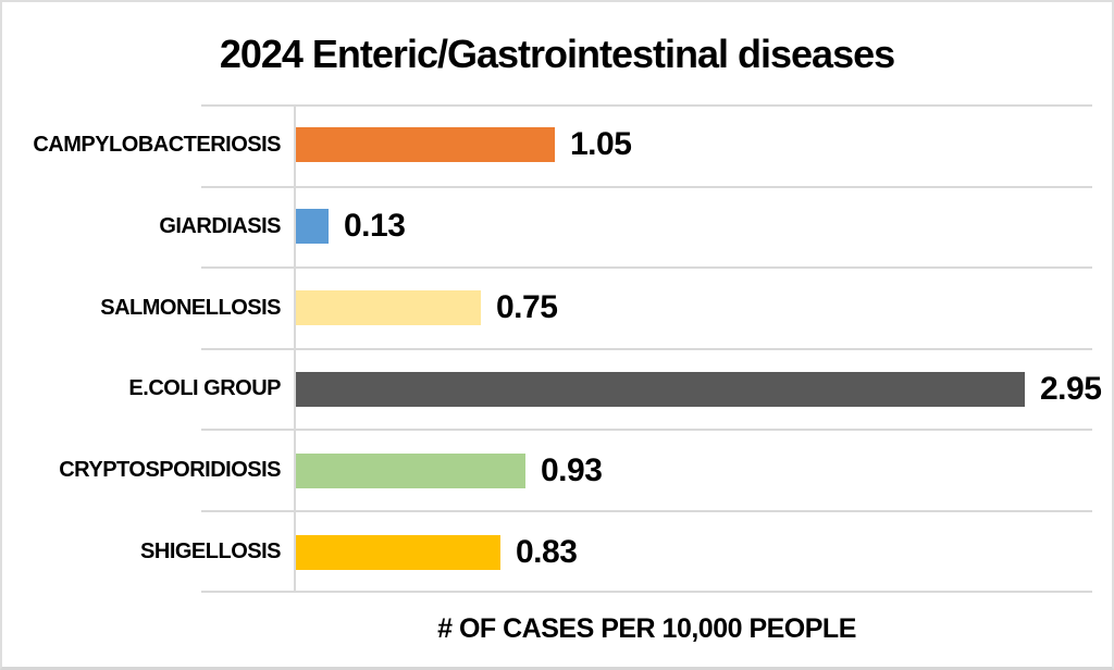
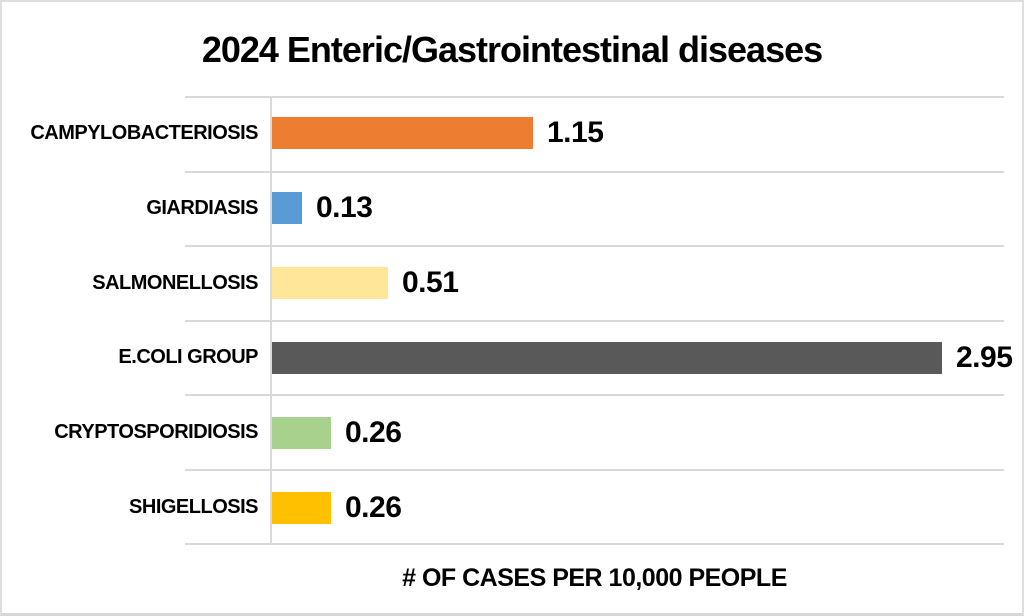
CAMPYLOBACTERIOSIS: 1.05 -> 1.15
SALMONELLOSIS: 0.75 -> 0.51
CRYPTOSPORIDIOSIS: 0.93 -> 0.26
SHIGELLOSIS: 0.83 -> 0.26
